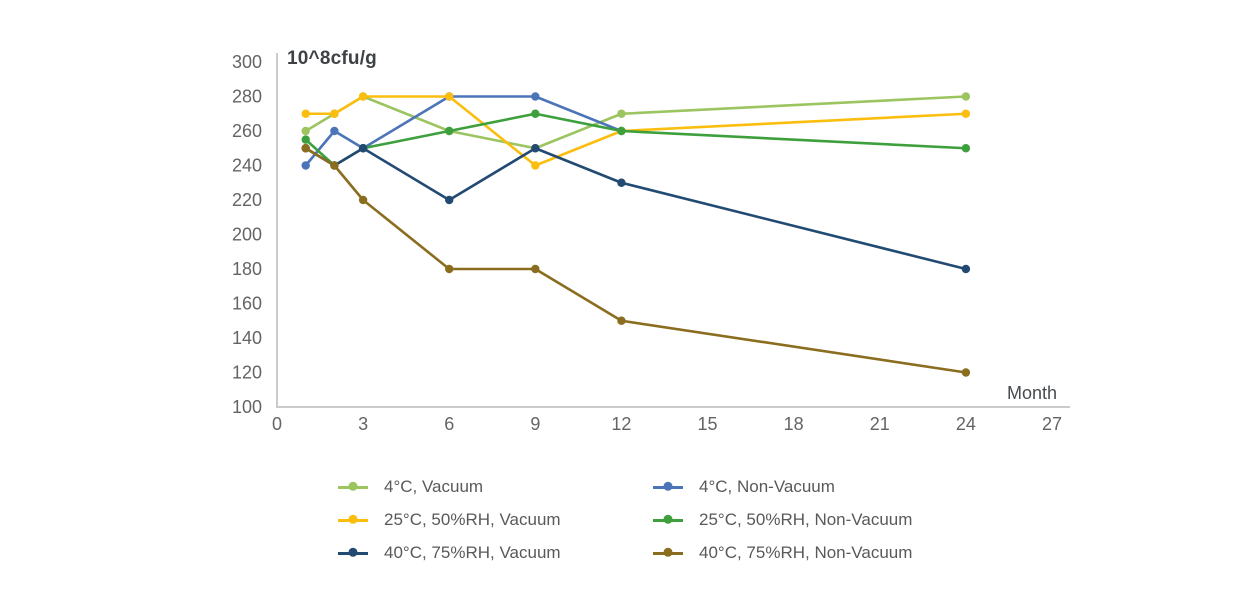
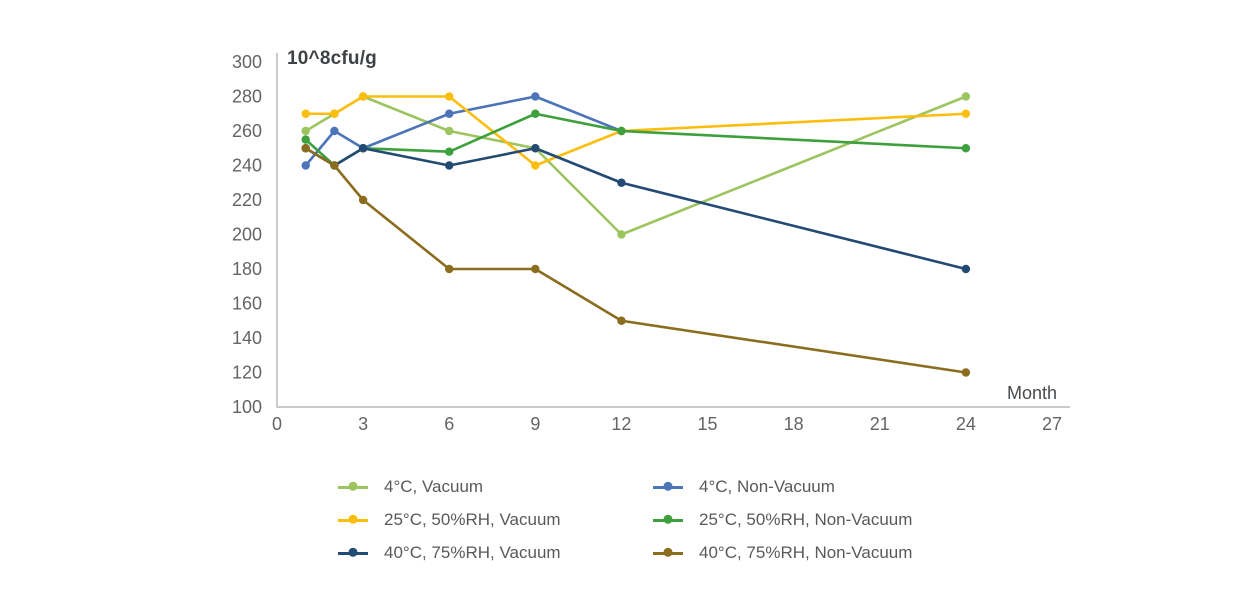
4°C, Non-Vacuum/6: 280 -> 270
25°C, 50%RH, Non-Vacuum/6: 260 -> 248
40°C, 75%RH, Vacuum/6: 220 -> 240
4°C, Vacuum/12: 270 -> 200
